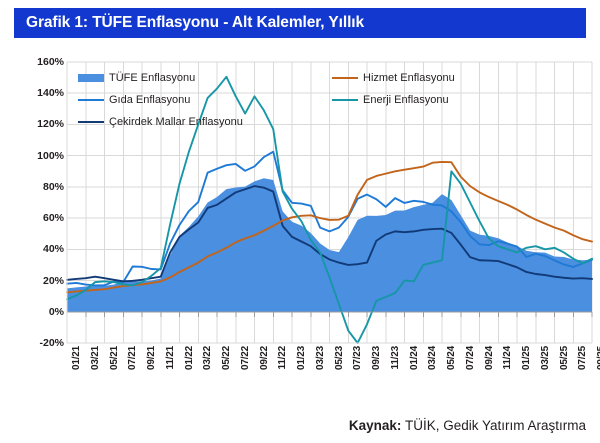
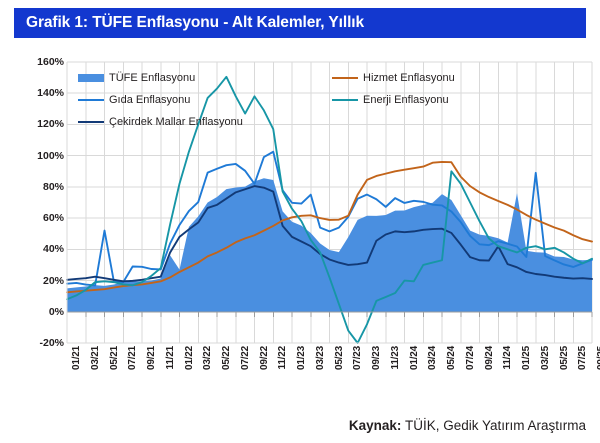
Gıda Enflasyonu/05/21: 17% -> 52%
TÜFE Enflasyonu/01/22: 49% -> 27%
Gıda Enflasyonu/09/22: 93% -> 82%
Gıda Enflasyonu/03/23: 68% -> 75%
Çekirdek Mallar Enflasyonu/11/24: 32% -> 42%
TÜFE Enflasyonu/01/25: 42% -> 76%
Gıda Enflasyonu/03/25: 37% -> 89%
